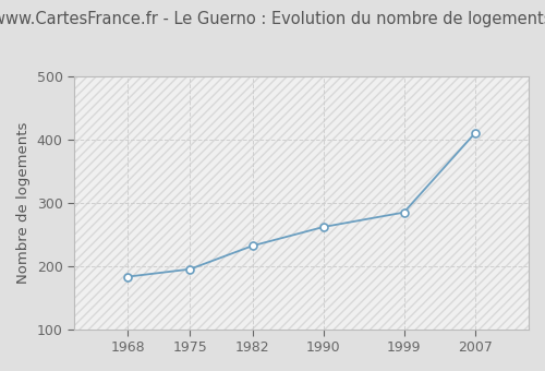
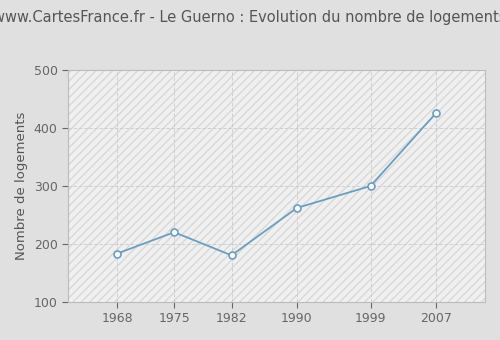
1975: 195 -> 220
1982: 232 -> 180
1999: 285 -> 300
2007: 411 -> 426
